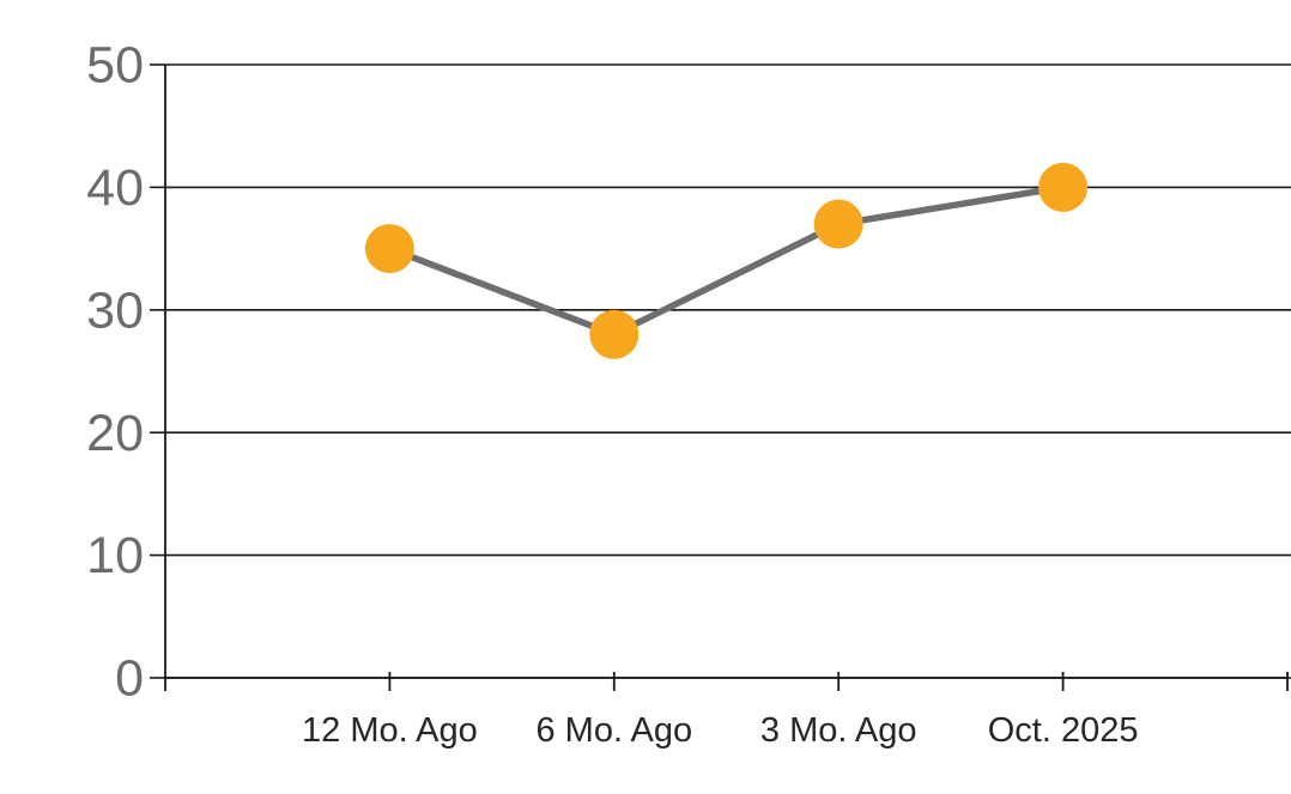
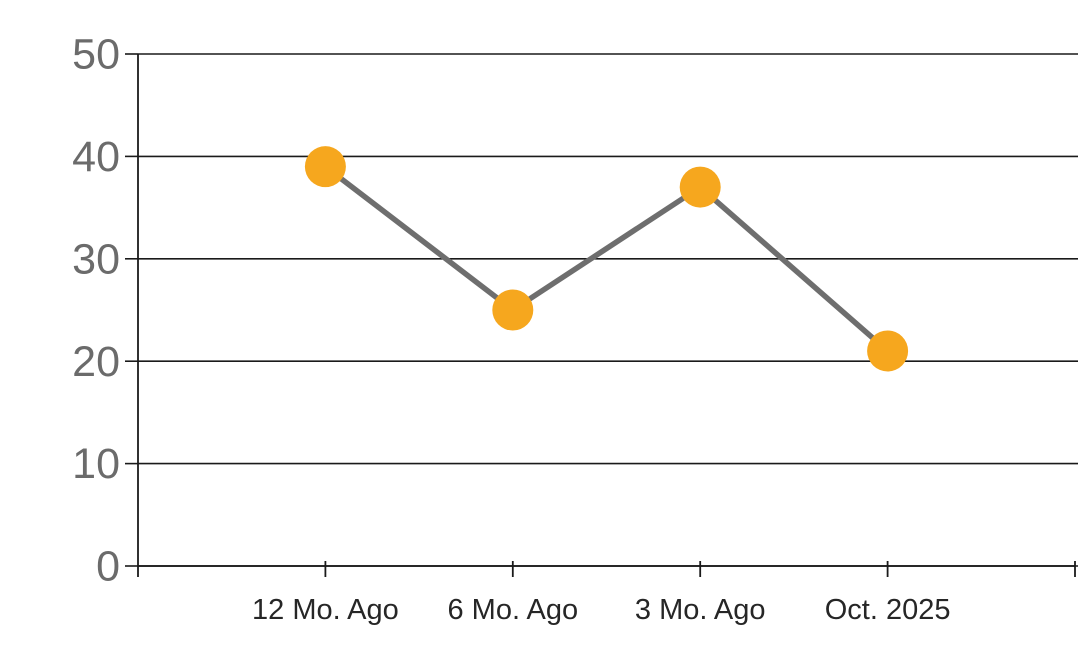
12 Mo. Ago: 35 -> 39
6 Mo. Ago: 28 -> 25
Oct. 2025: 40 -> 21
